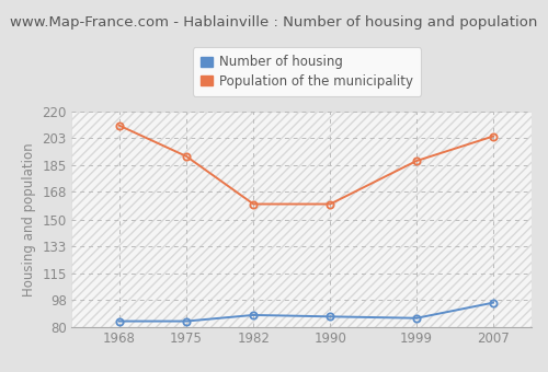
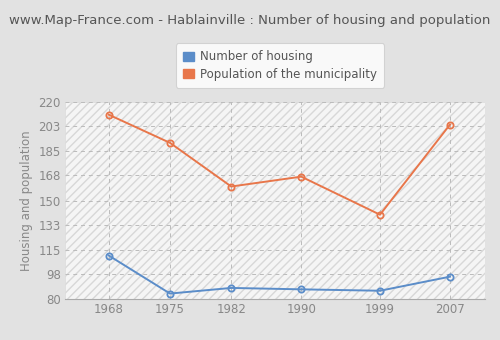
Number of housing/1968: 84 -> 111
Population of the municipality/1990: 160 -> 167
Population of the municipality/1999: 188 -> 140
